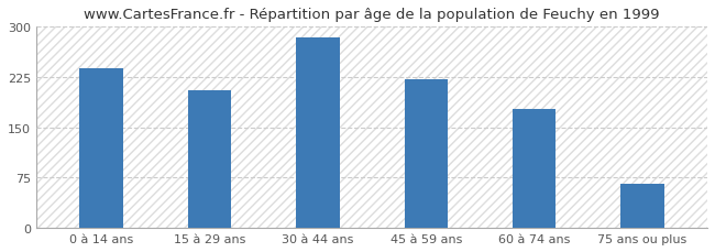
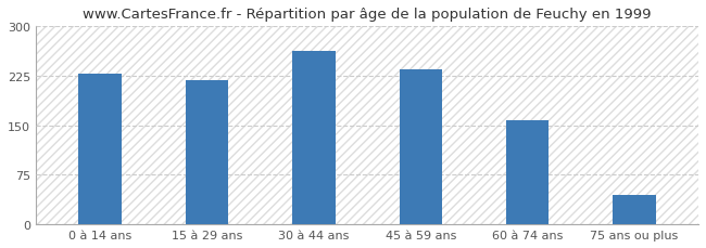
0 à 14 ans: 238 -> 228
15 à 29 ans: 206 -> 218
30 à 44 ans: 284 -> 262
45 à 59 ans: 222 -> 235
60 à 74 ans: 178 -> 157
75 ans ou plus: 66 -> 45
